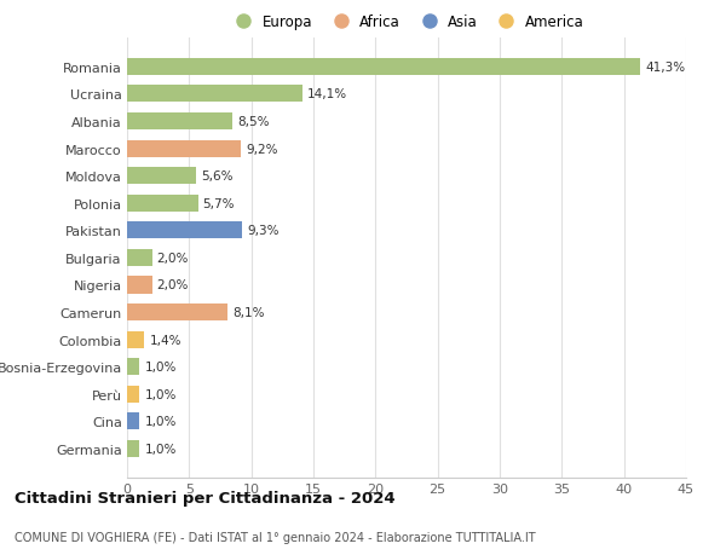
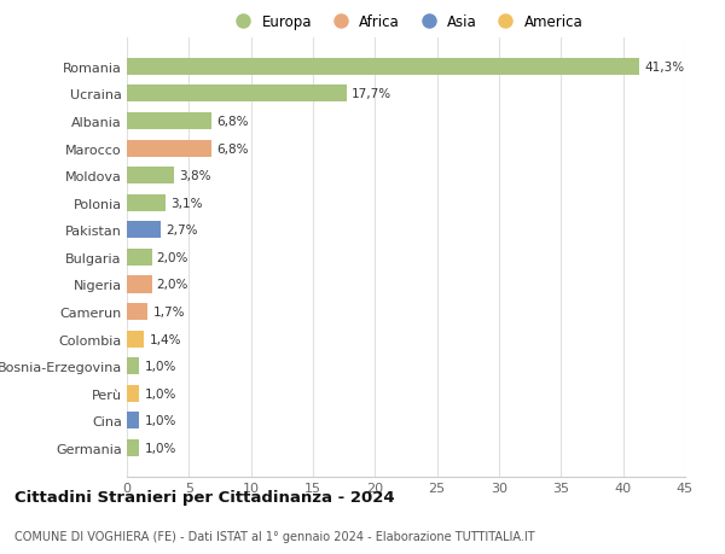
Ucraina: 14,1% -> 17,7%
Albania: 8,5% -> 6,8%
Marocco: 9,2% -> 6,8%
Moldova: 5,6% -> 3,8%
Polonia: 5,7% -> 3,1%
Pakistan: 9,3% -> 2,7%
Camerun: 8,1% -> 1,7%
